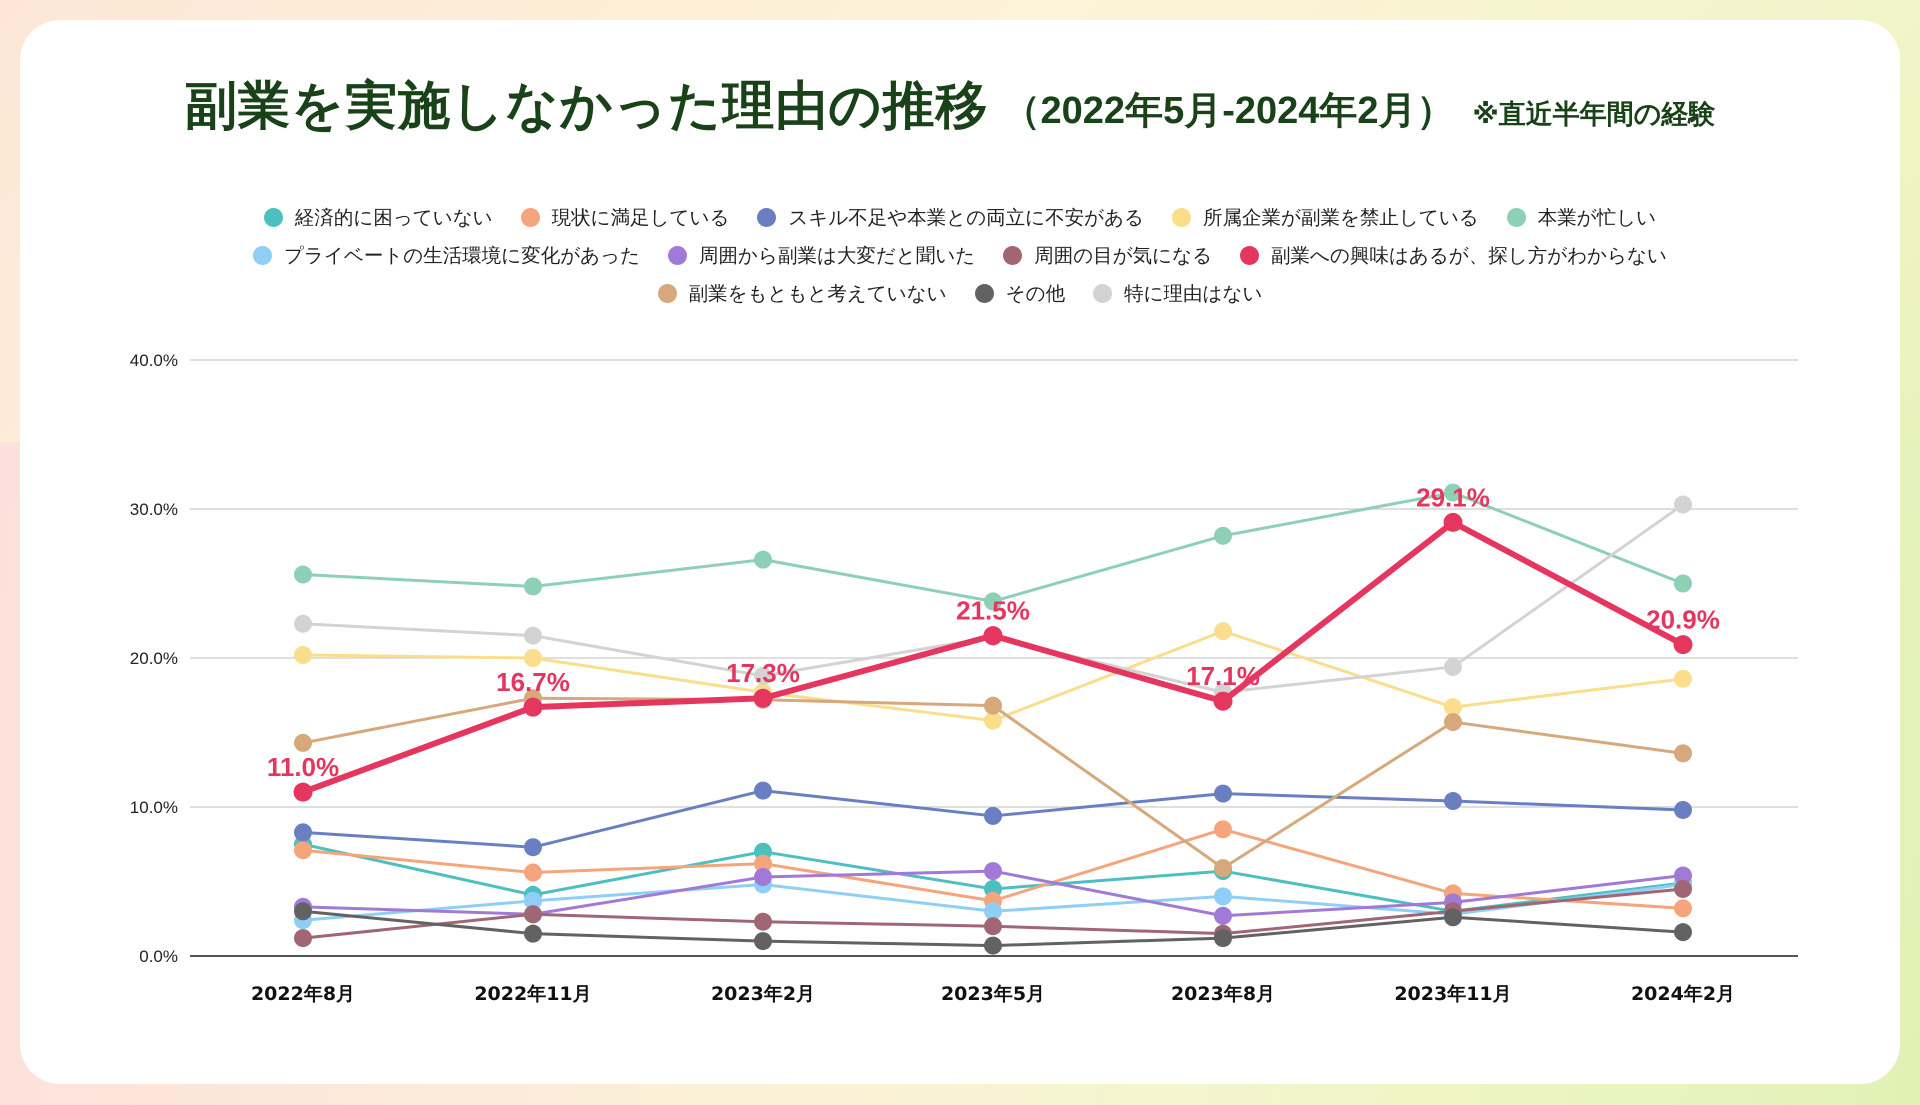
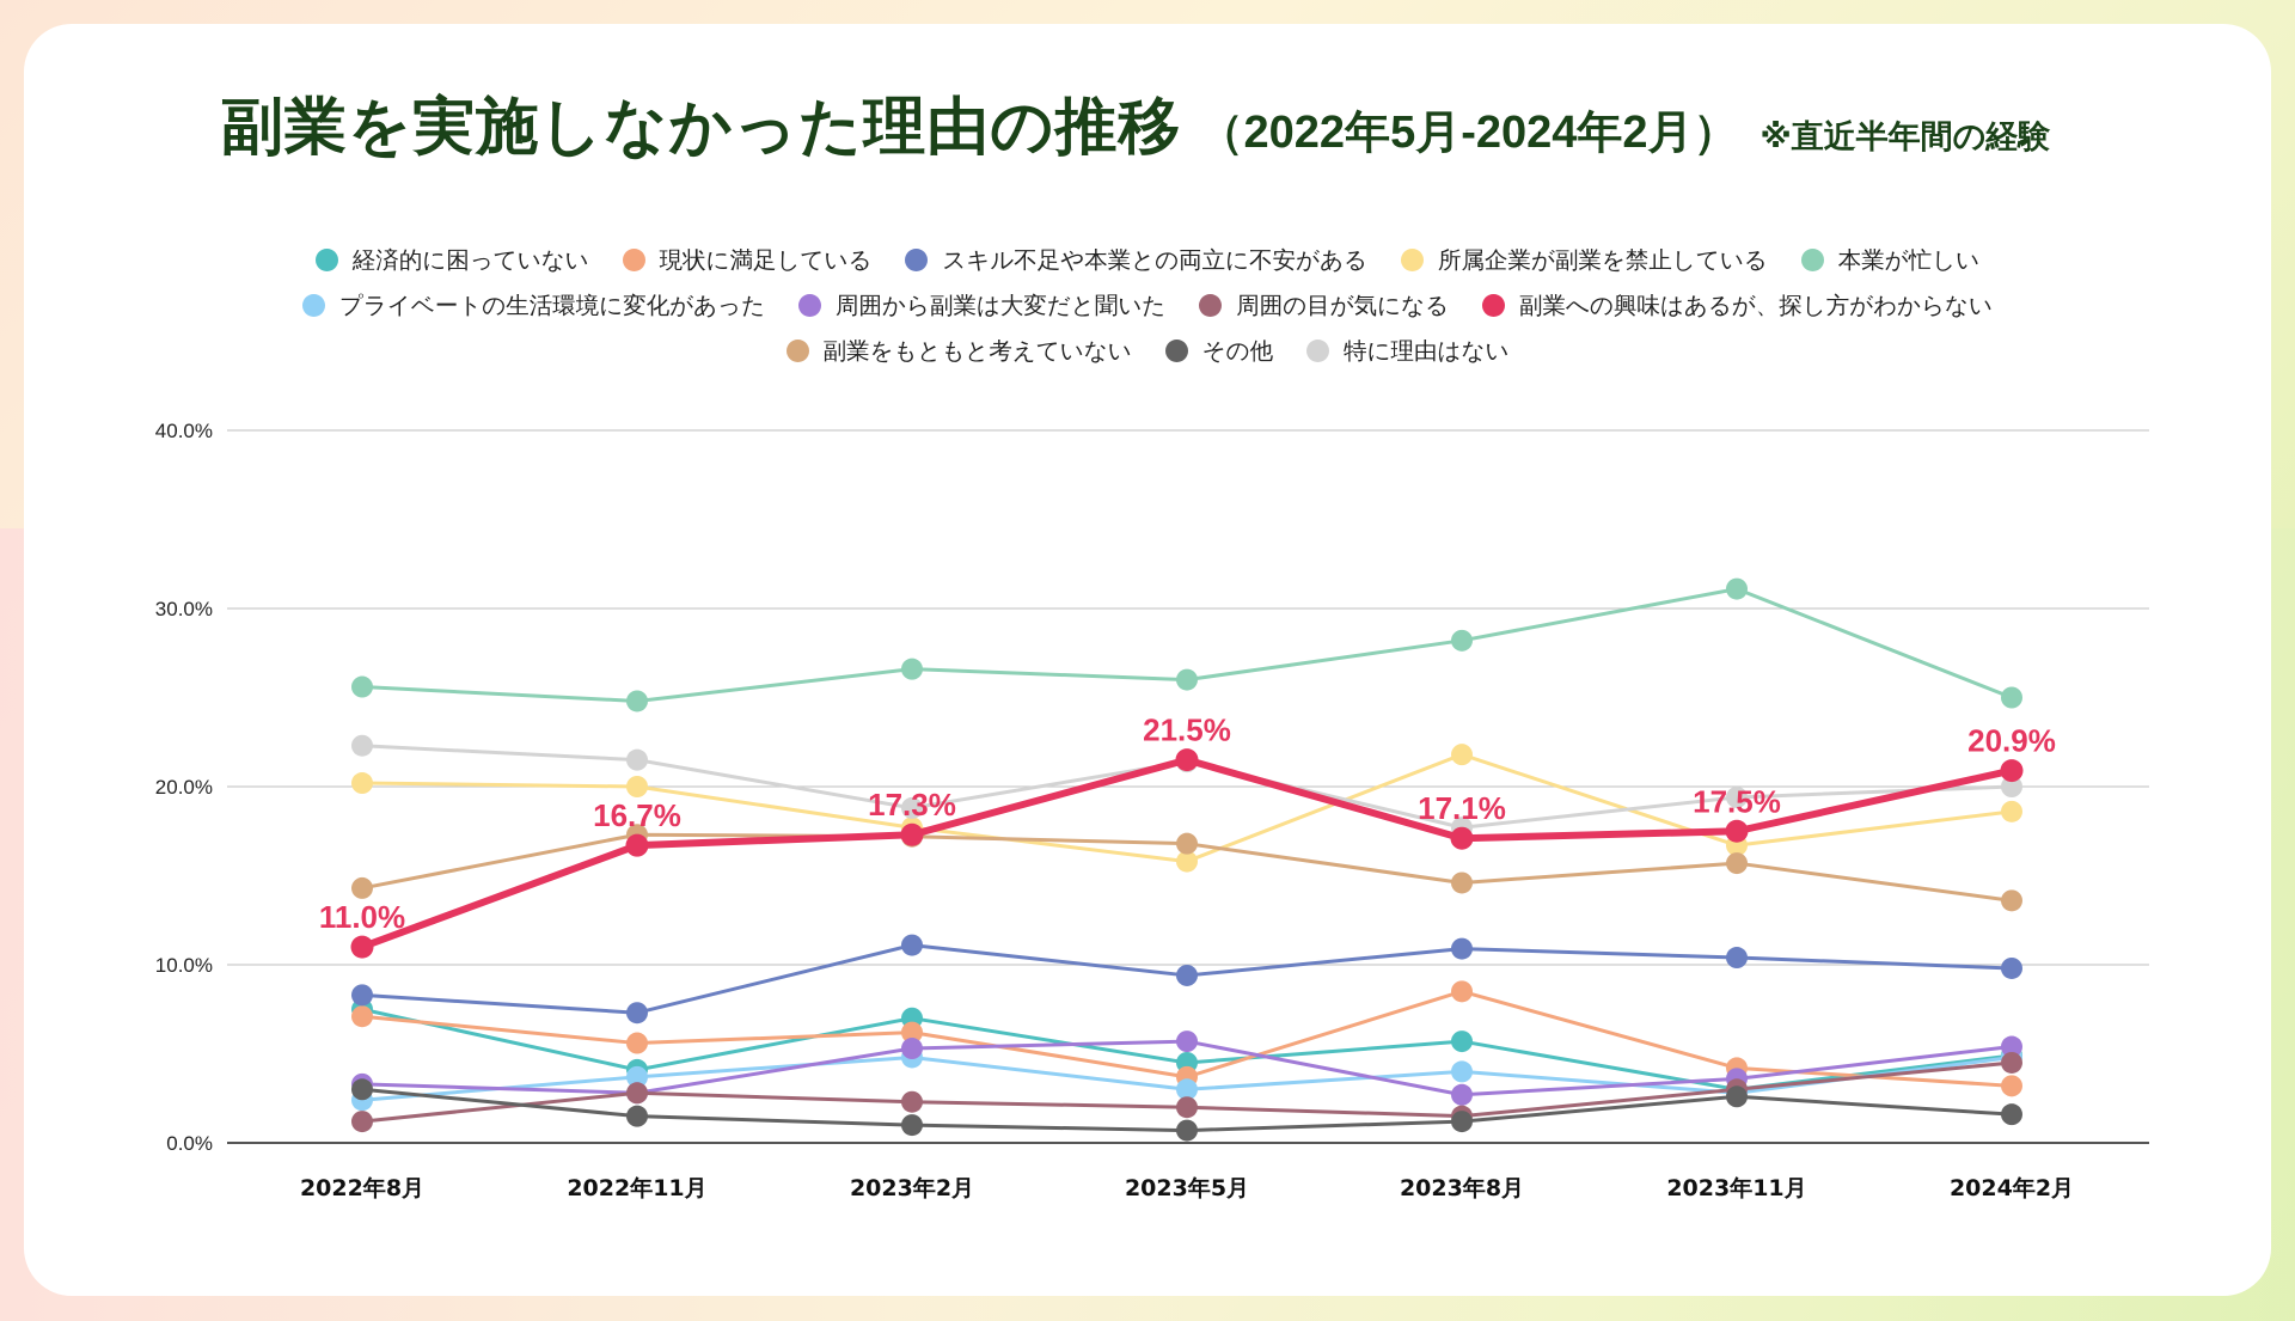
本業が忙しい/2023年5月: 23.8% -> 26.0%
副業をもともと考えていない/2023年8月: 5.9% -> 14.6%
副業への興味はあるが、探し方がわからない/2023年11月: 29.1% -> 17.5%
特に理由はない/2024年2月: 30.3% -> 20.0%
